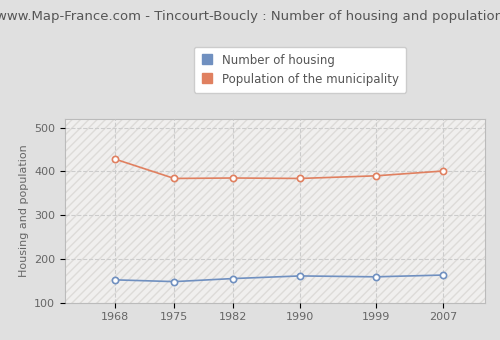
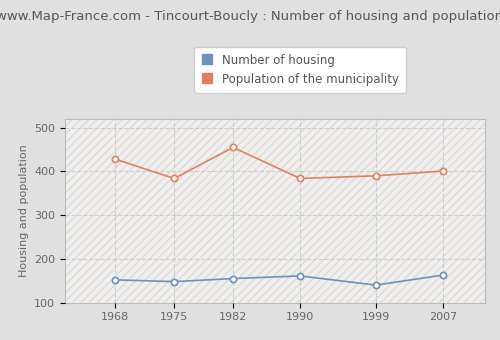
Population of the municipality/1982: 385 -> 455
Number of housing/1999: 159 -> 140
